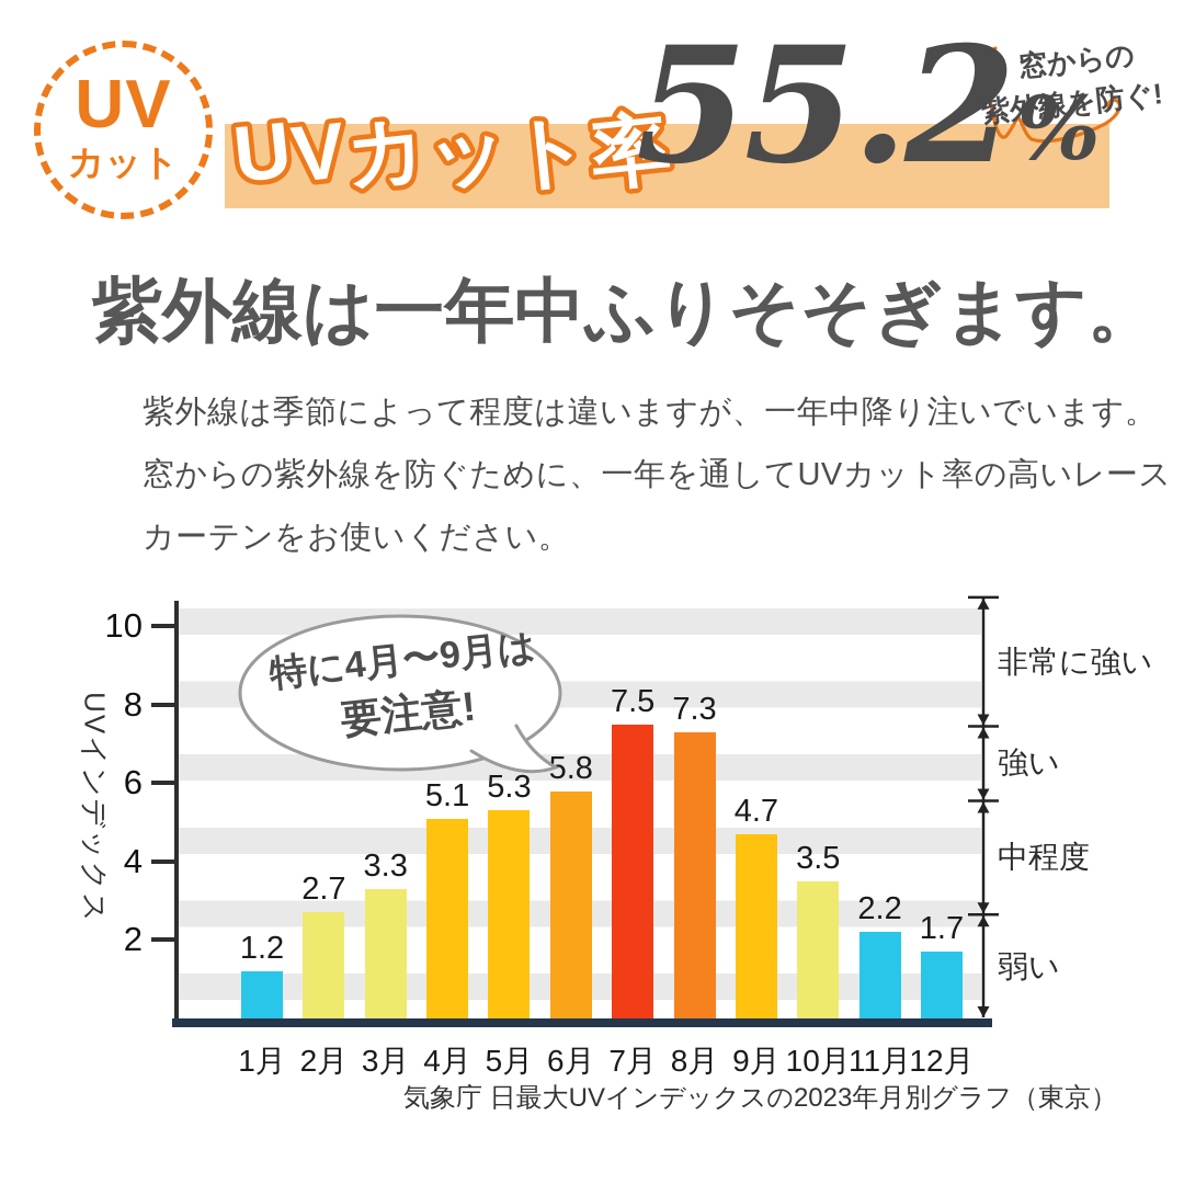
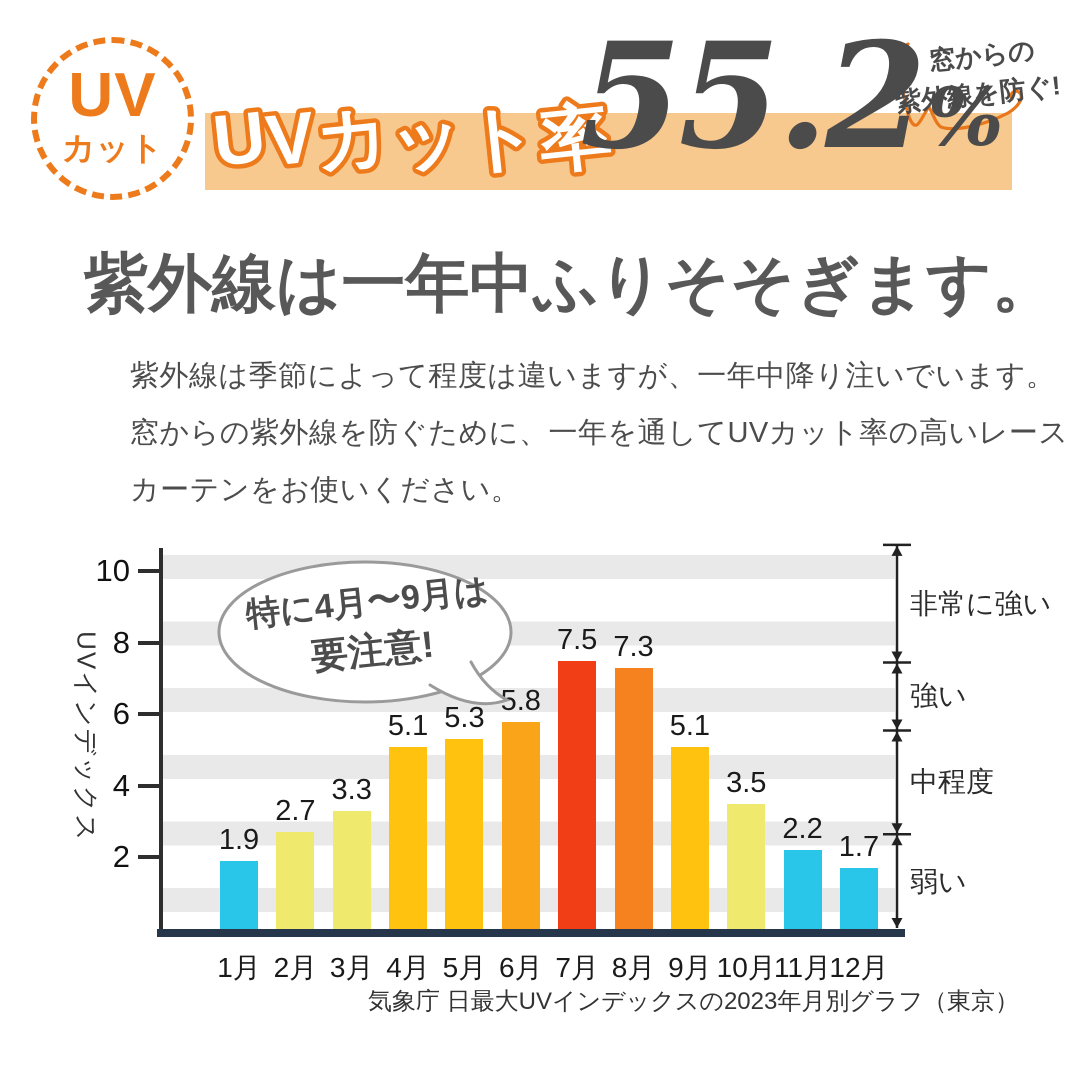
1月: 1.2 -> 1.9
9月: 4.7 -> 5.1
